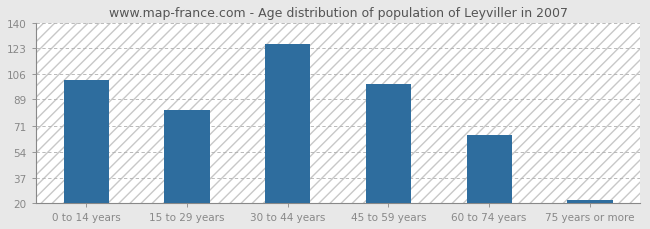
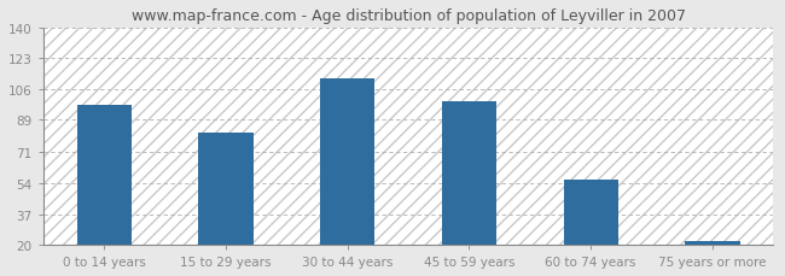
0 to 14 years: 102 -> 97
30 to 44 years: 126 -> 112
60 to 74 years: 65 -> 56
